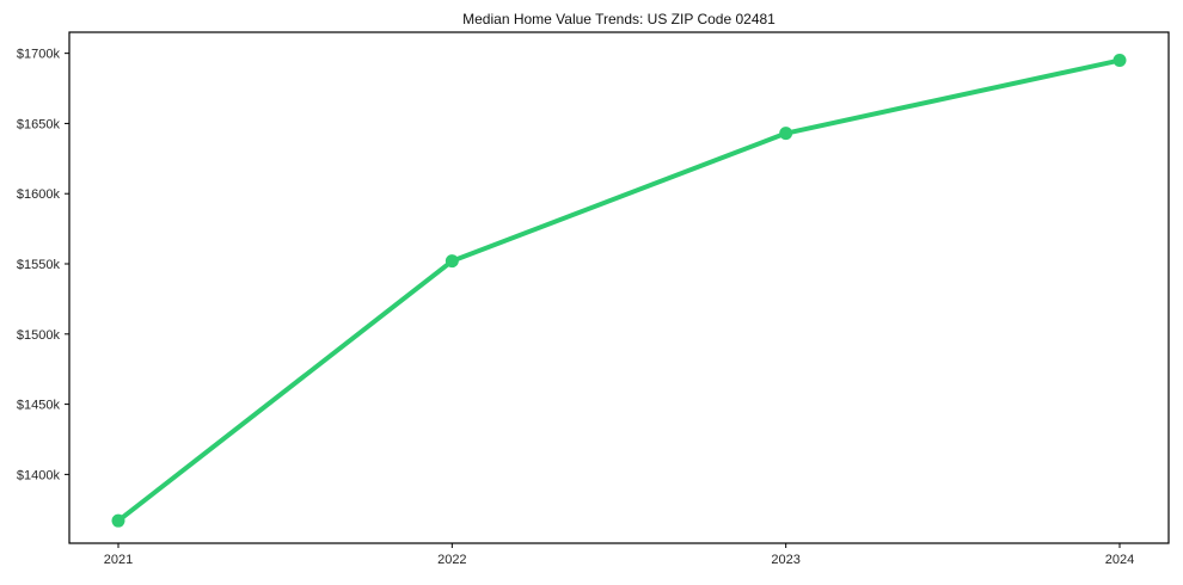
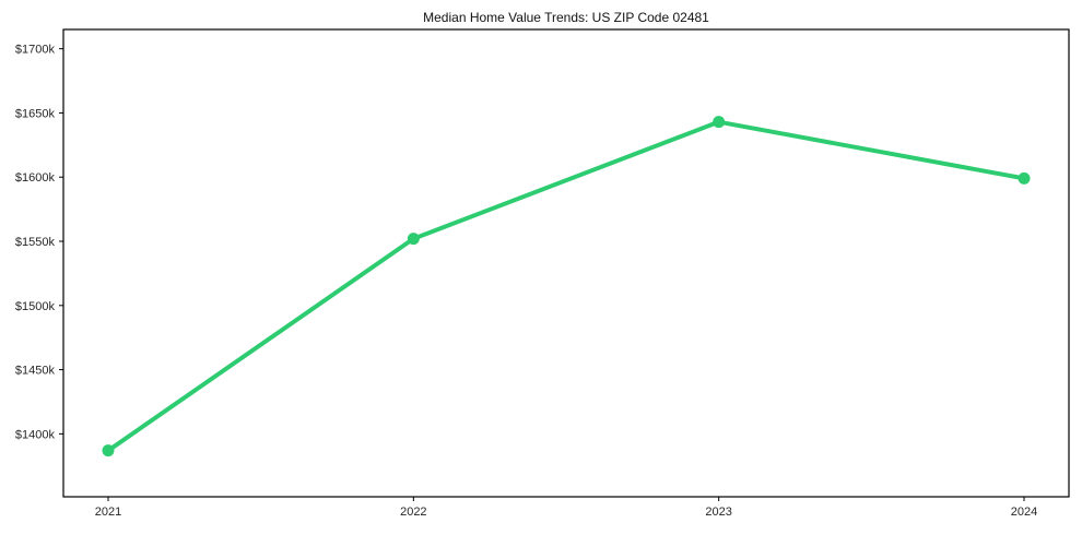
2021: $1367k -> $1387k
2024: $1695k -> $1599k
